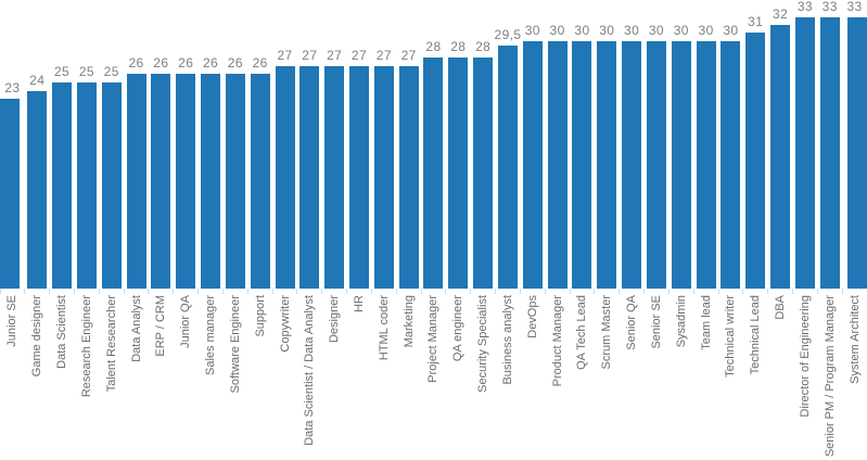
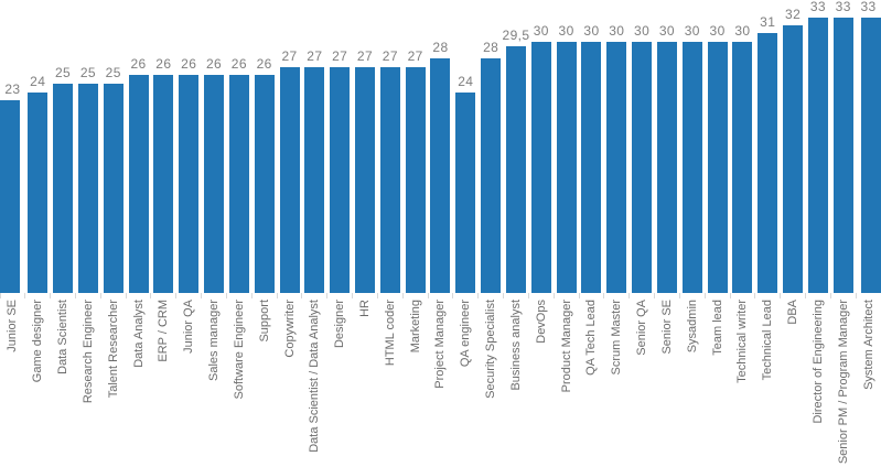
QA engineer: 28 -> 24
